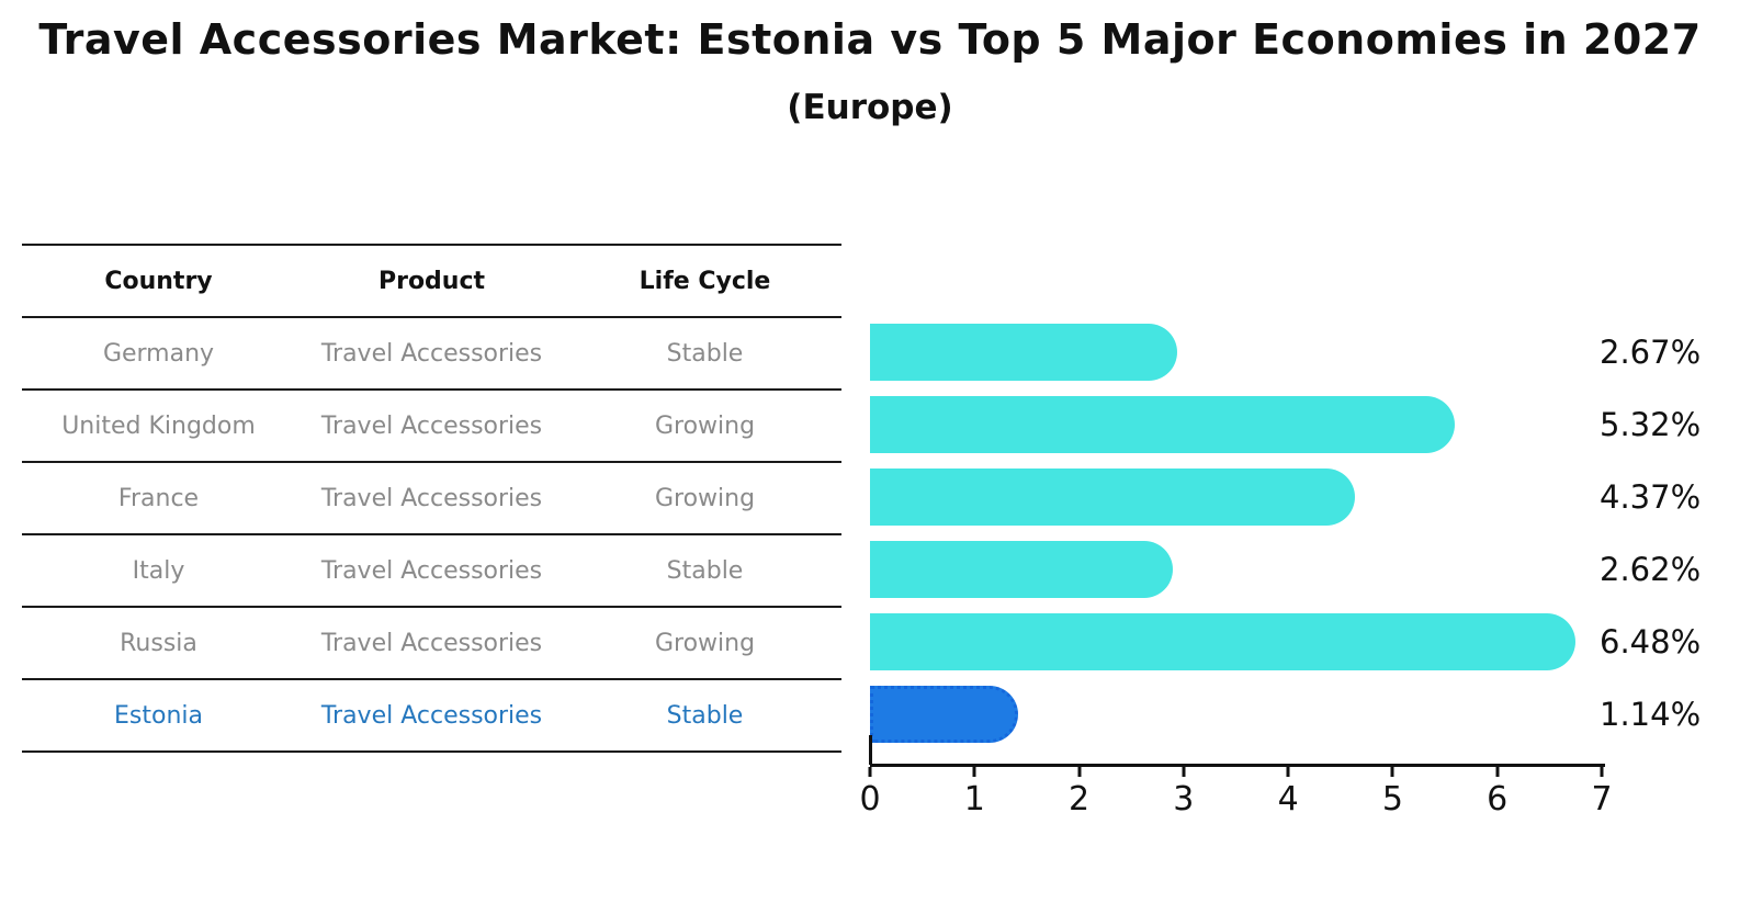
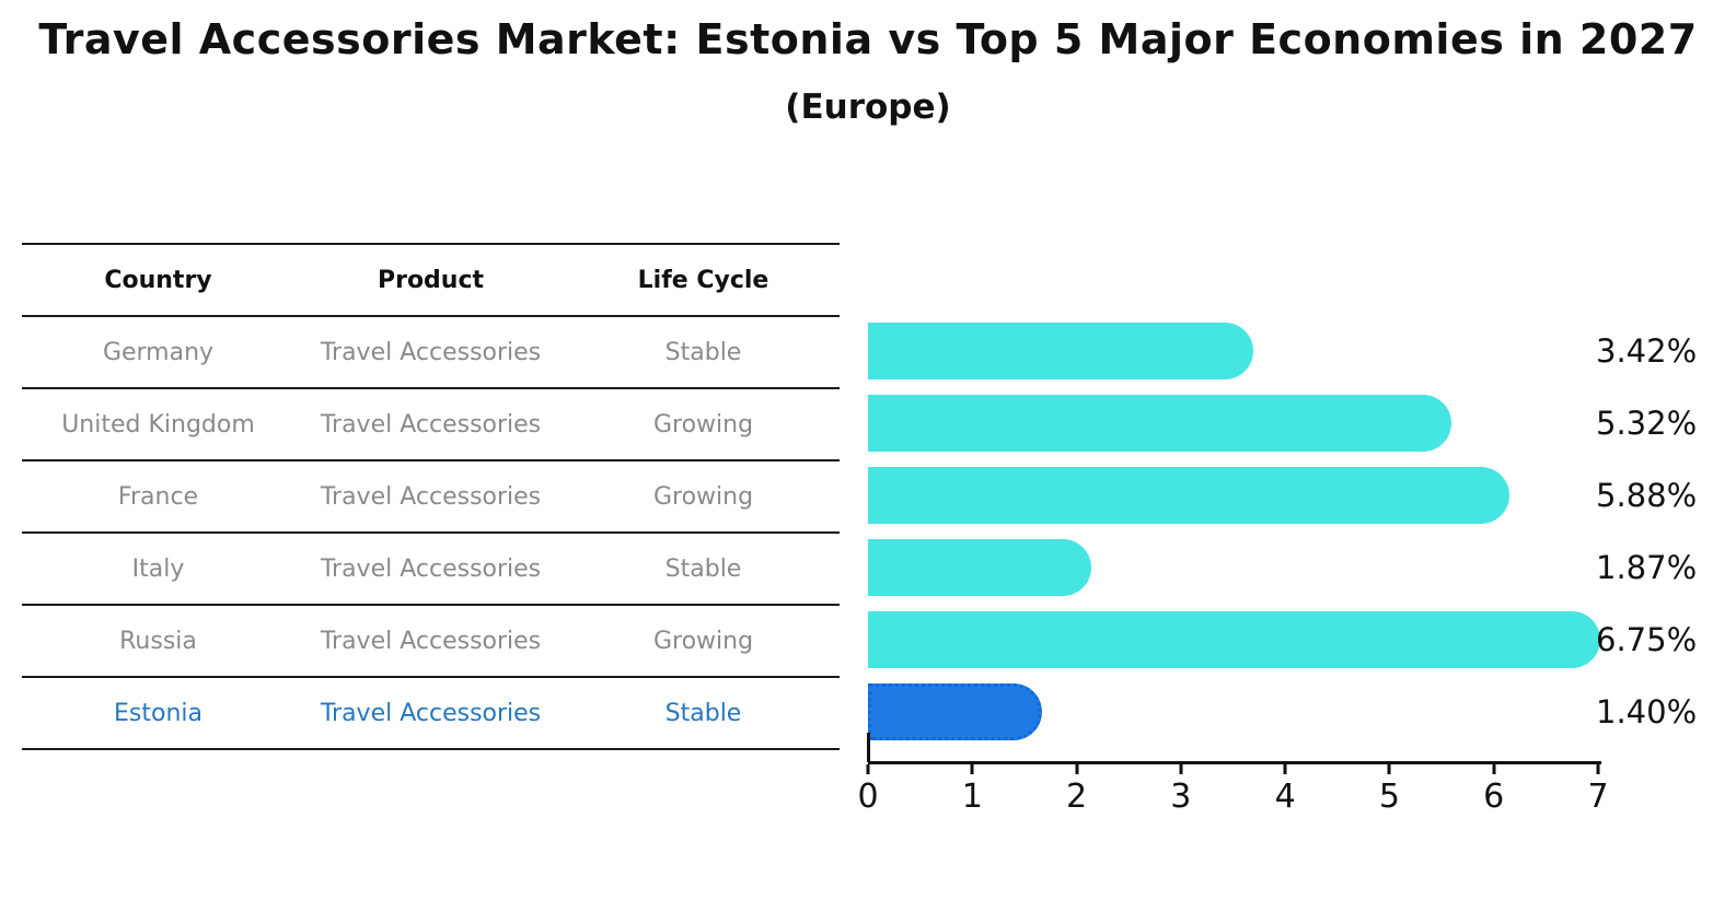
Germany: 2.67% -> 3.42%
France: 4.37% -> 5.88%
Italy: 2.62% -> 1.87%
Russia: 6.48% -> 6.75%
Estonia: 1.14% -> 1.40%
